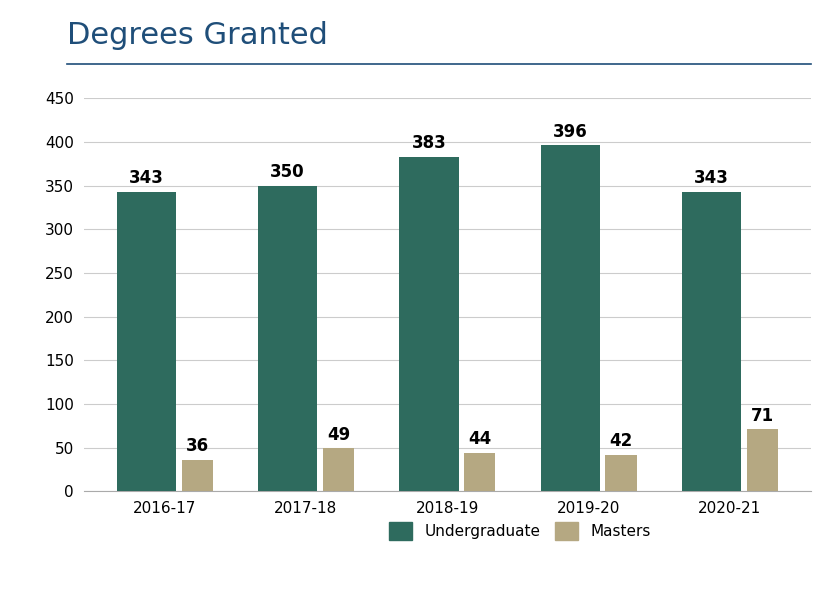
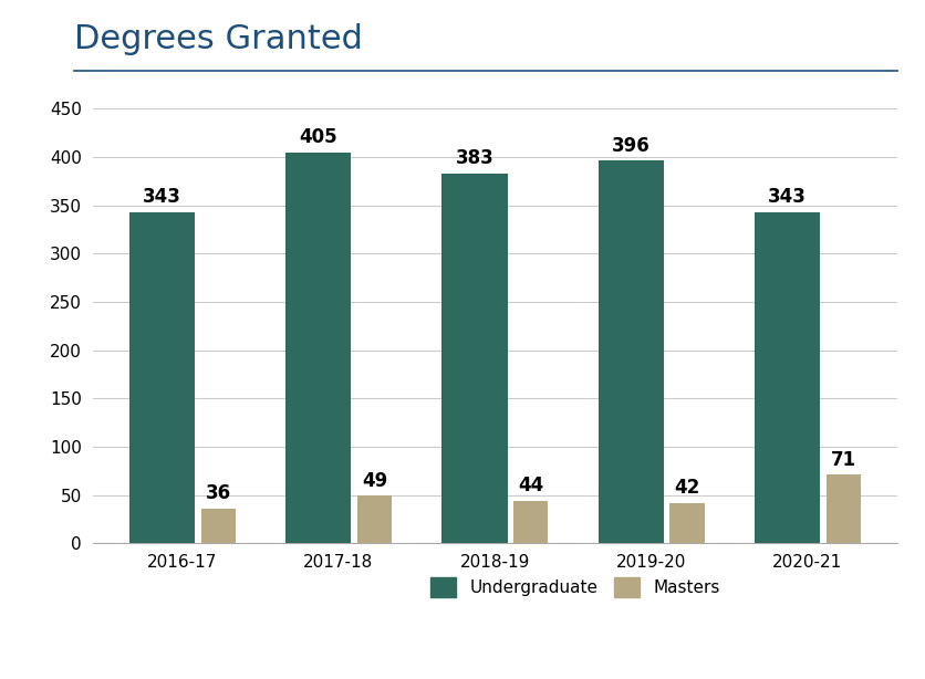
Undergraduate/2017-18: 350 -> 405
